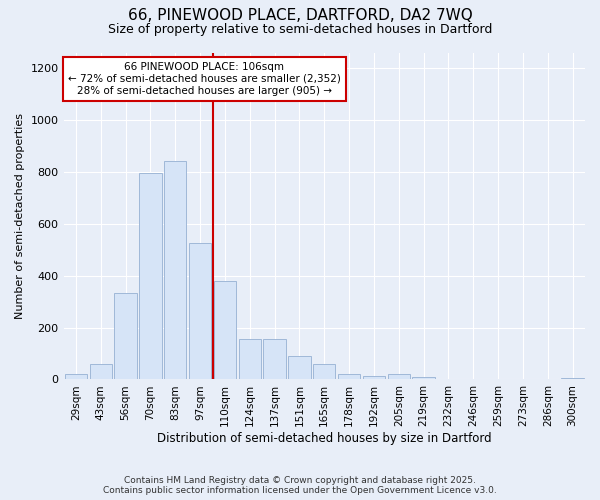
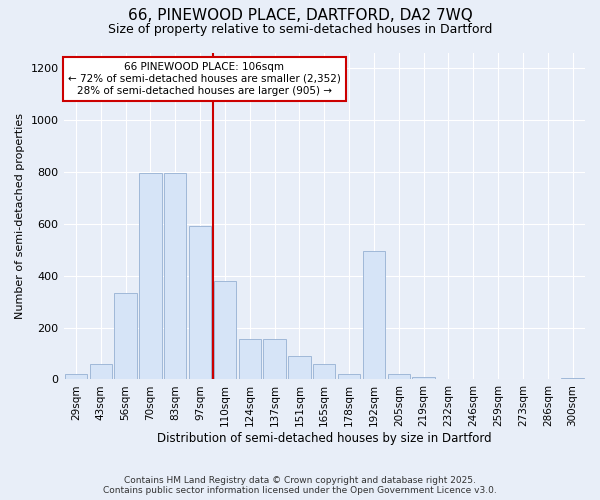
83sqm: 840 -> 795
97sqm: 525 -> 590
192sqm: 15 -> 495
